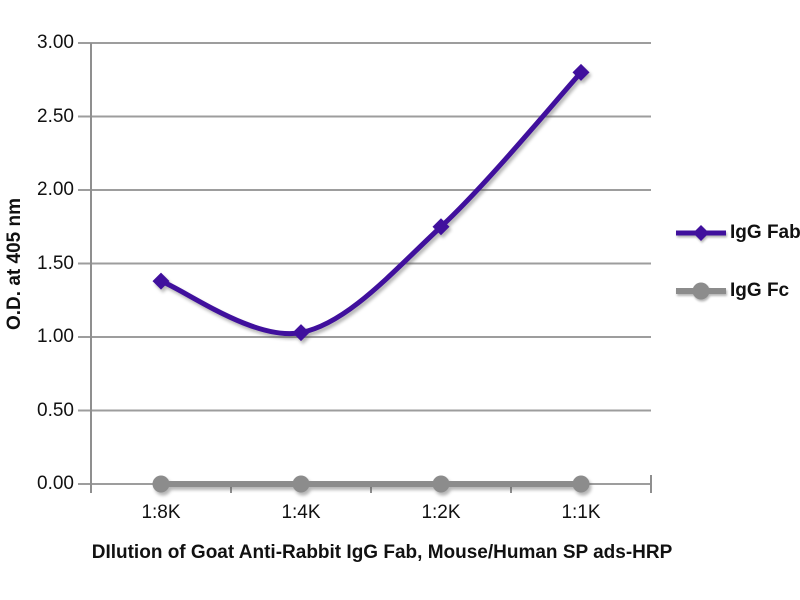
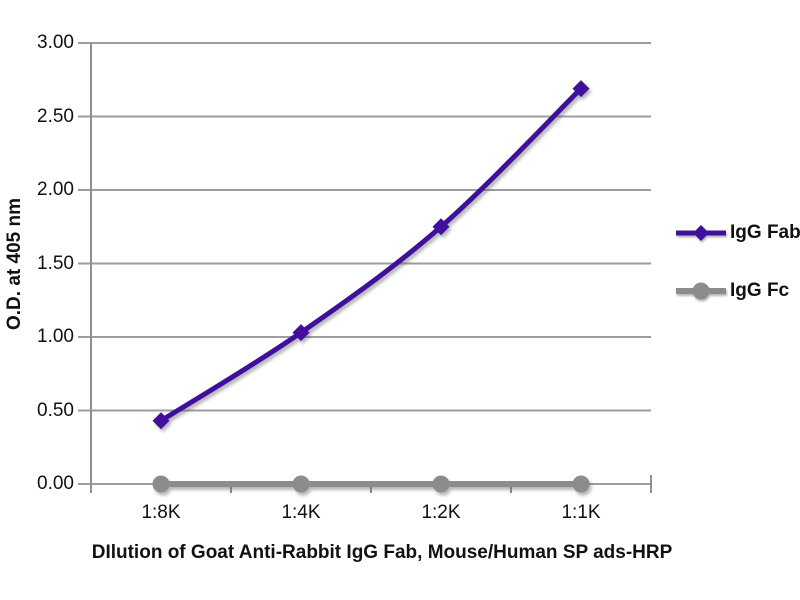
IgG Fab/1:8K: 1.38 -> 0.43
IgG Fab/1:1K: 2.80 -> 2.69
